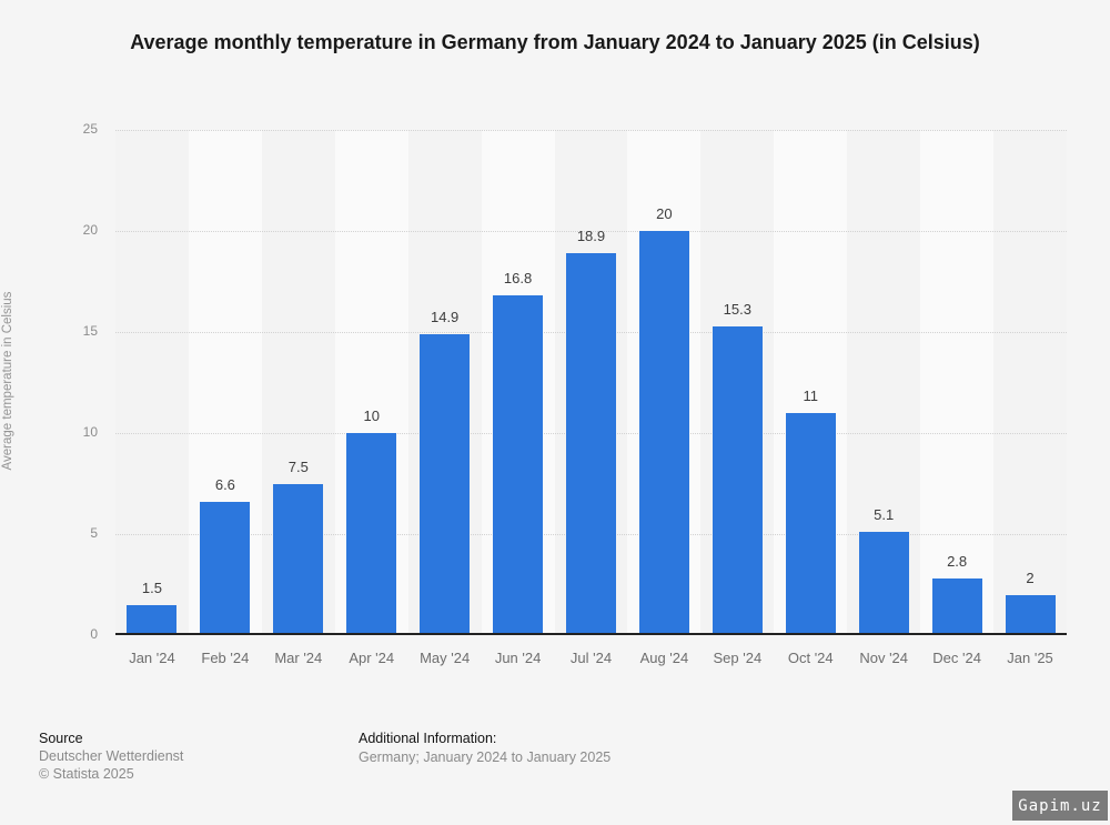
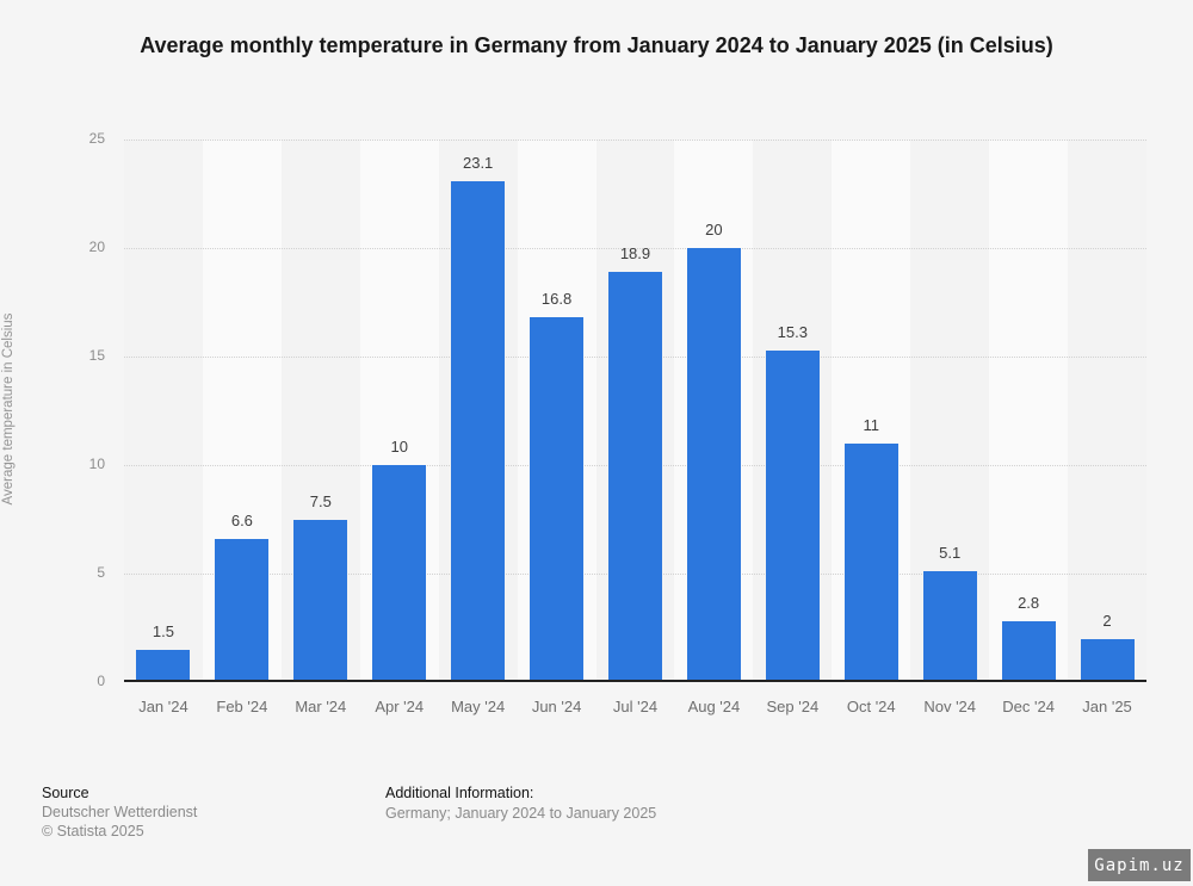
May '24: 14.9 -> 23.1
